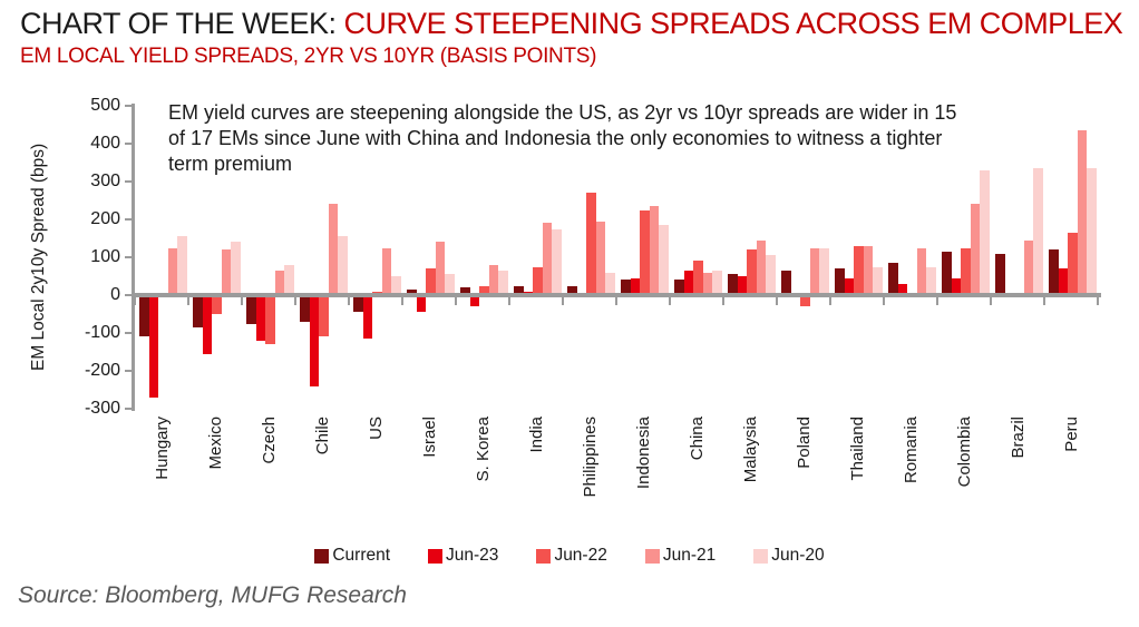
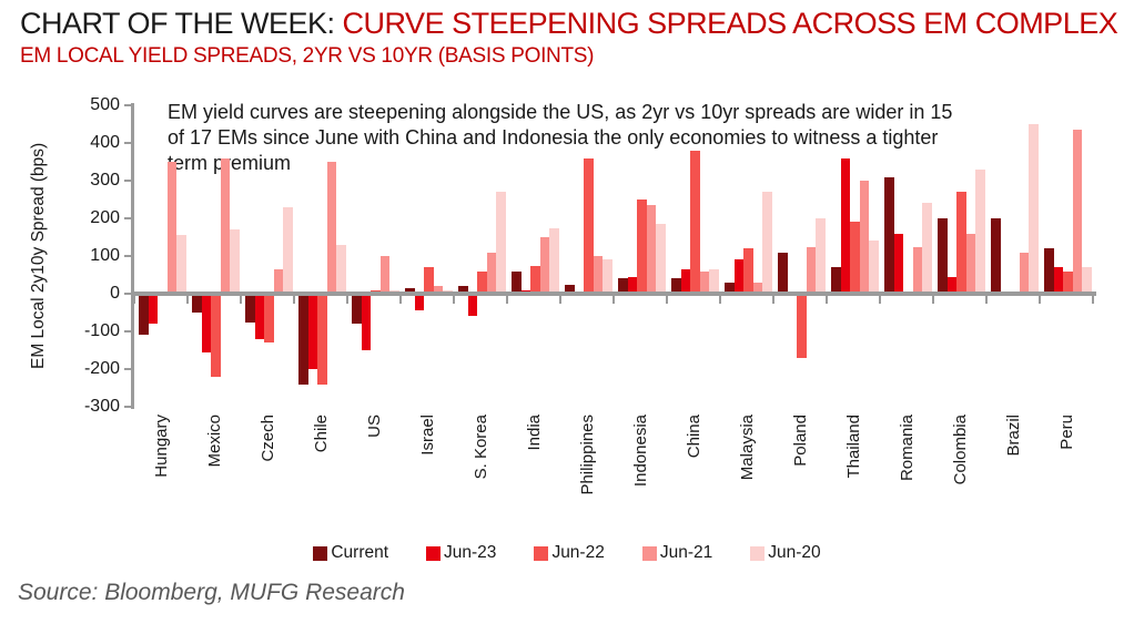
Jun-23/Hungary: -270 -> -80
Jun-21/Hungary: 120 -> 350
Current/Mexico: -80 -> -50
Jun-22/Mexico: -50 -> -220
Jun-21/Mexico: 120 -> 360
Jun-20/Mexico: 140 -> 170
Jun-20/Czech: 80 -> 230
Current/Chile: -70 -> -240
Jun-23/Chile: -240 -> -200
Jun-22/Chile: -110 -> -240
Jun-21/Chile: 240 -> 350
Jun-20/Chile: 160 -> 130
Current/US: -40 -> -80
Jun-23/US: -120 -> -150
Jun-21/US: 120 -> 100
Jun-20/US: 50 -> 10
Jun-21/Israel: 140 -> 20
Jun-20/Israel: 60 -> 10
Jun-23/S. Korea: -30 -> -60
Jun-22/S. Korea: 20 -> 60
Jun-21/S. Korea: 80 -> 110
Jun-20/S. Korea: 60 -> 270
Current/India: 20 -> 60
Jun-21/India: 190 -> 150
Jun-22/Philippines: 270 -> 360
Jun-21/Philippines: 200 -> 100
Jun-20/Philippines: 60 -> 90
Jun-22/Indonesia: 220 -> 250
Jun-22/China: 90 -> 380
Current/Malaysia: 60 -> 30
Jun-23/Malaysia: 50 -> 90
Jun-21/Malaysia: 140 -> 30
Jun-20/Malaysia: 100 -> 270
Current/Poland: 60 -> 110
Jun-22/Poland: -30 -> -170
Jun-20/Poland: 120 -> 200
Jun-23/Thailand: 40 -> 360
Jun-22/Thailand: 130 -> 190
Jun-21/Thailand: 130 -> 300
Jun-20/Thailand: 80 -> 140
Current/Romania: 80 -> 310
Jun-23/Romania: 30 -> 160
Jun-20/Romania: 80 -> 240
Current/Colombia: 120 -> 200
Jun-22/Colombia: 120 -> 270
Jun-21/Colombia: 240 -> 160
Current/Brazil: 110 -> 200
Jun-21/Brazil: 140 -> 110
Jun-20/Brazil: 340 -> 450
Jun-22/Peru: 160 -> 60
Jun-20/Peru: 340 -> 70
